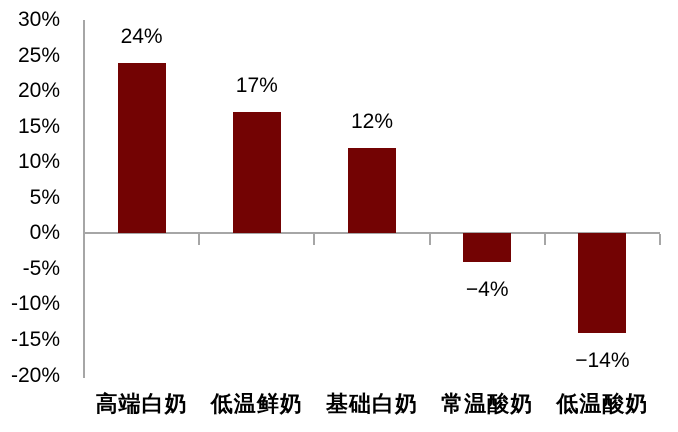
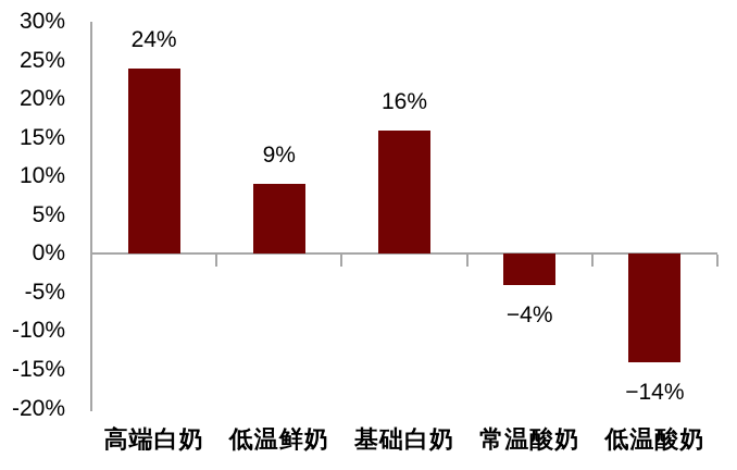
低温鲜奶: 17% -> 9%
基础白奶: 12% -> 16%
